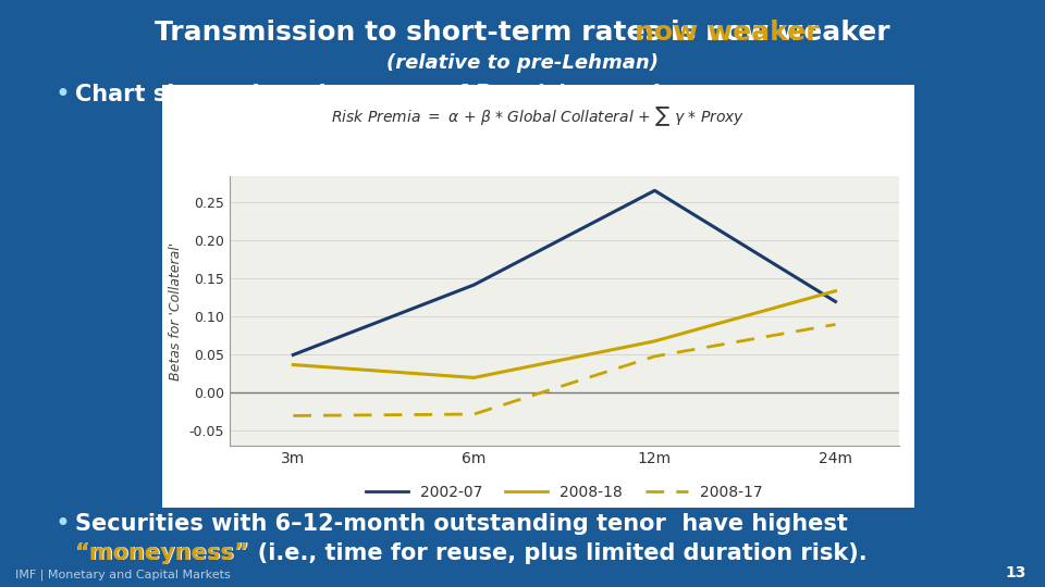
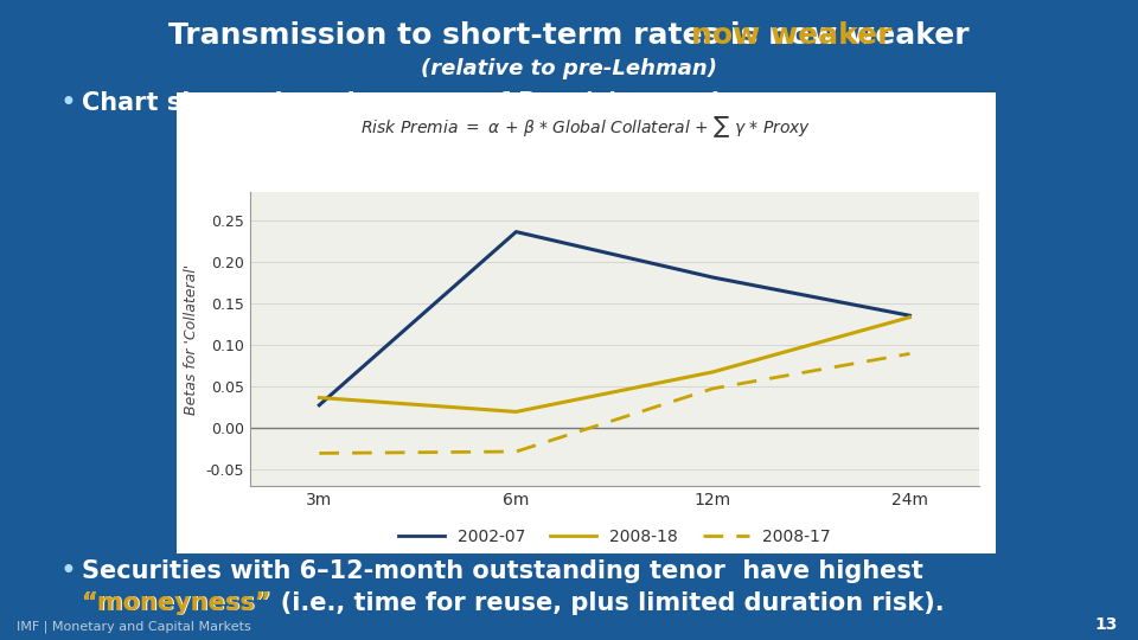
2002-07/3m: 0.050 -> 0.028
2002-07/6m: 0.142 -> 0.237
2002-07/12m: 0.266 -> 0.182
2002-07/24m: 0.120 -> 0.136
